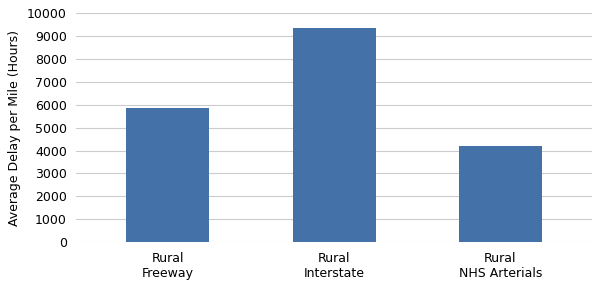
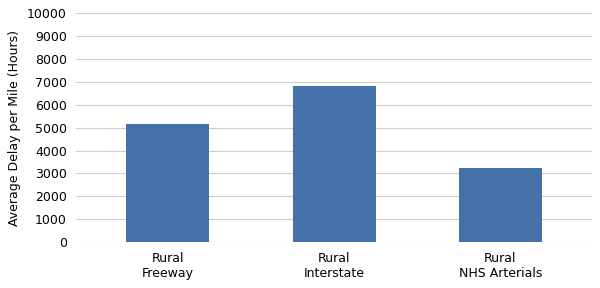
Rural Freeway: 5850 -> 5150
Rural Interstate: 9350 -> 6800
Rural NHS Arterials: 4200 -> 3250
